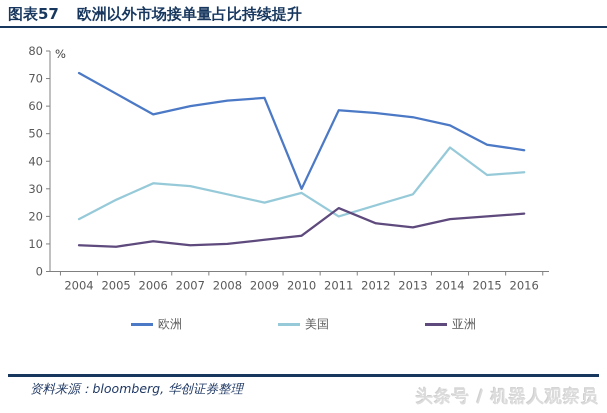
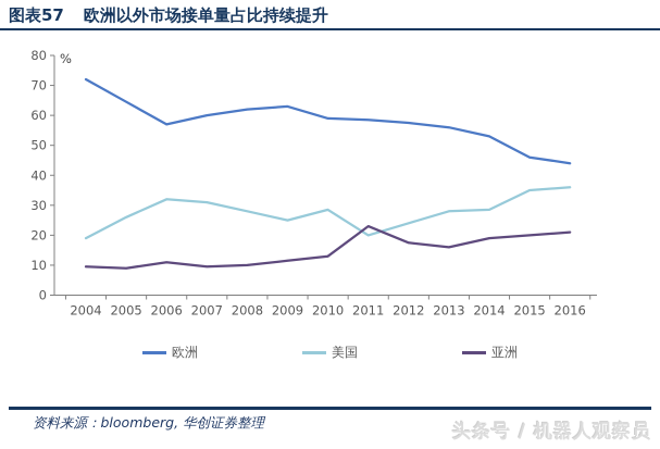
欧洲/2010: 30 -> 59
美国/2014: 45 -> 28
